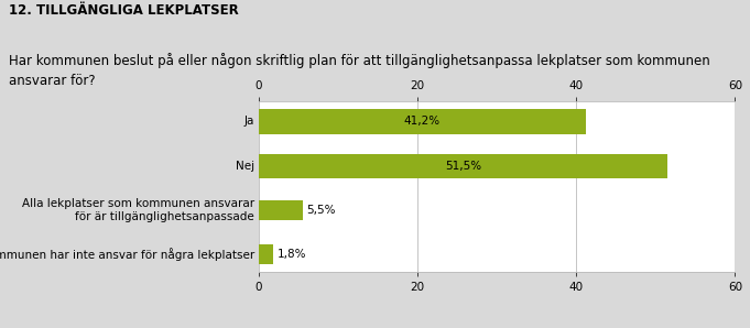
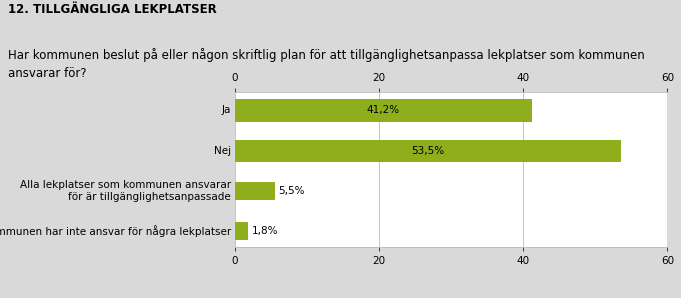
Nej: 51,5% -> 53,5%
